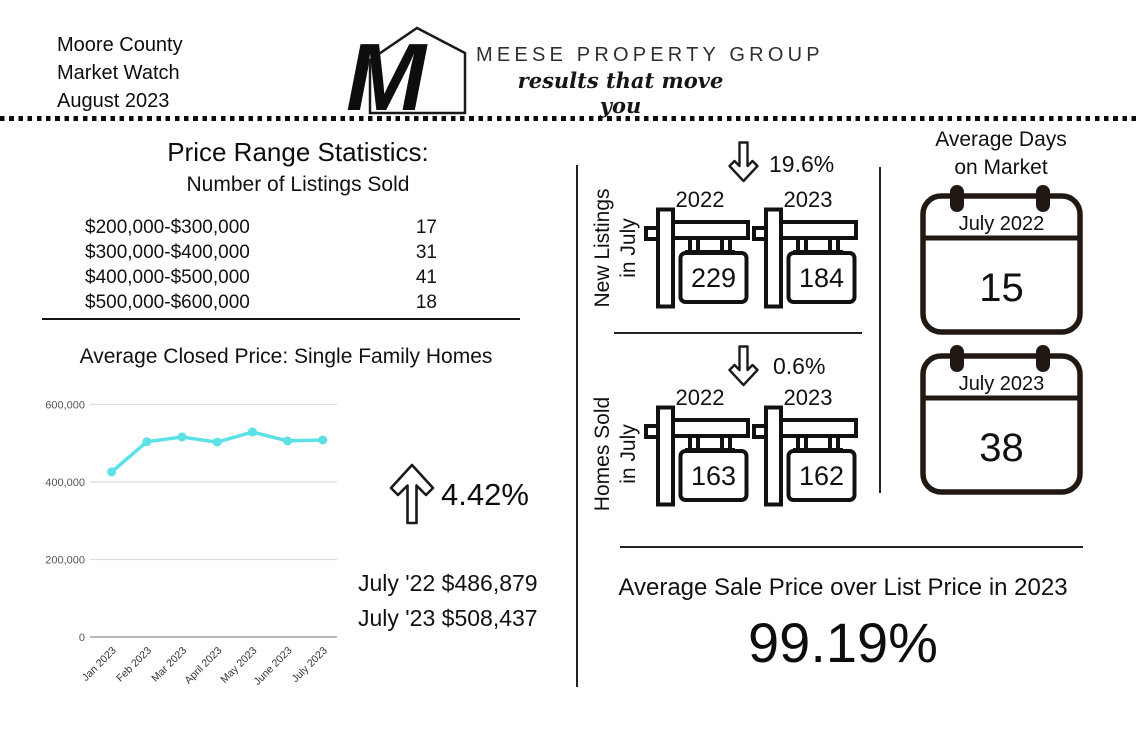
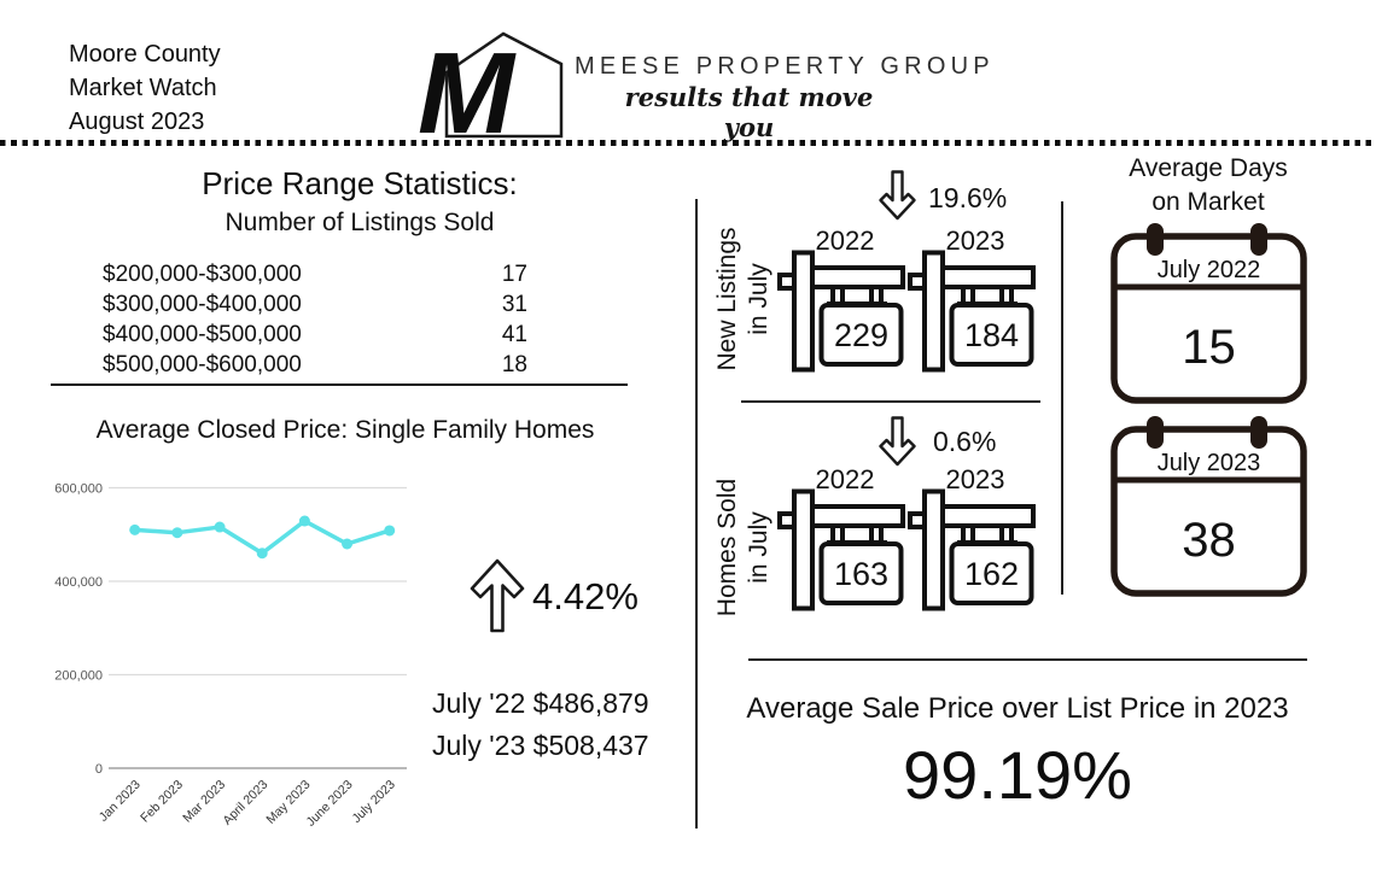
Jan 2023: 430000 -> 510000
April 2023: 500000 -> 460000
June 2023: 510000 -> 480000
